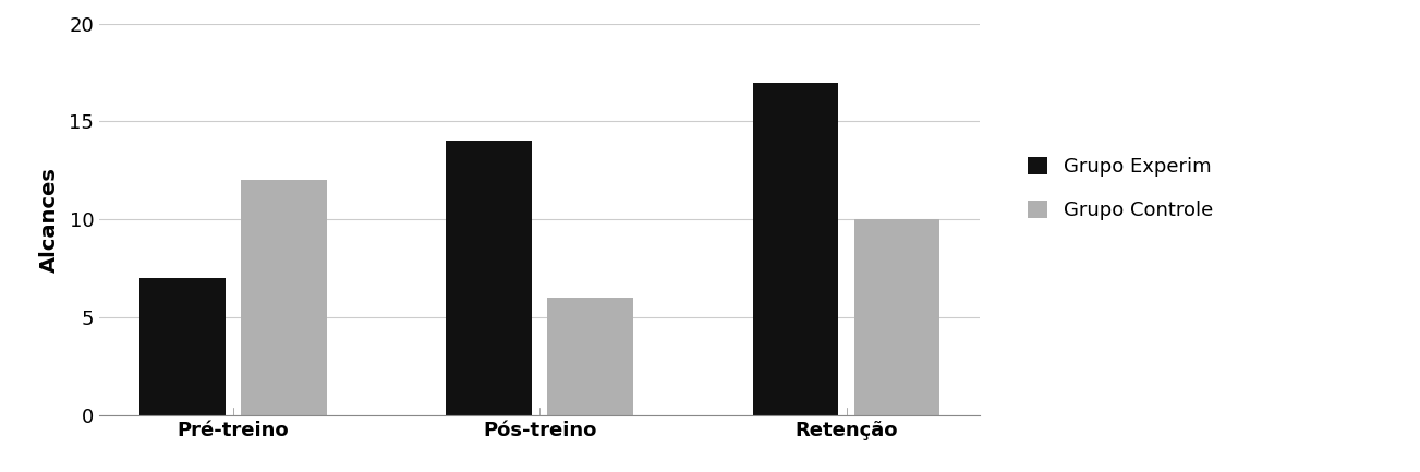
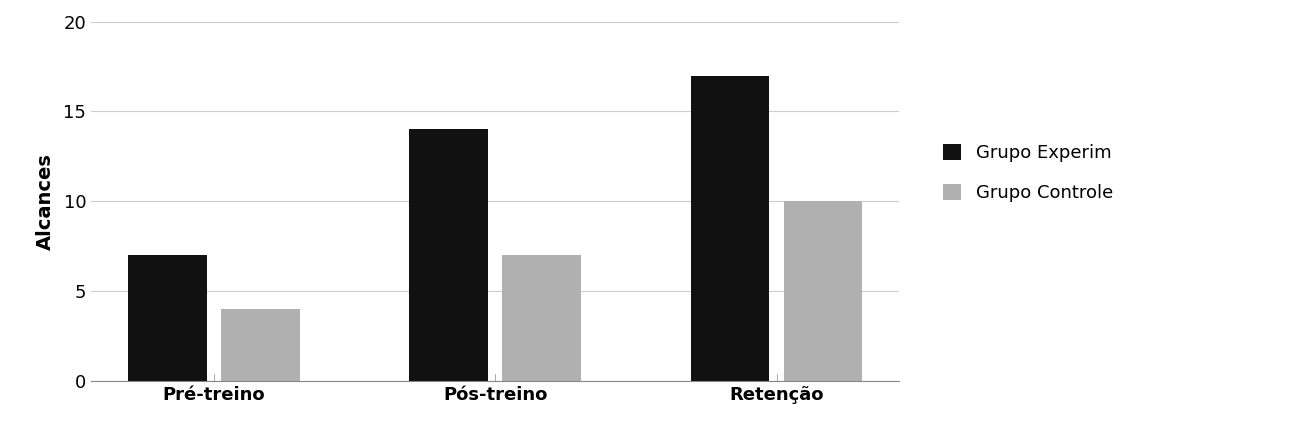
Grupo Controle/Pré-treino: 12 -> 4
Grupo Controle/Pós-treino: 6 -> 7
